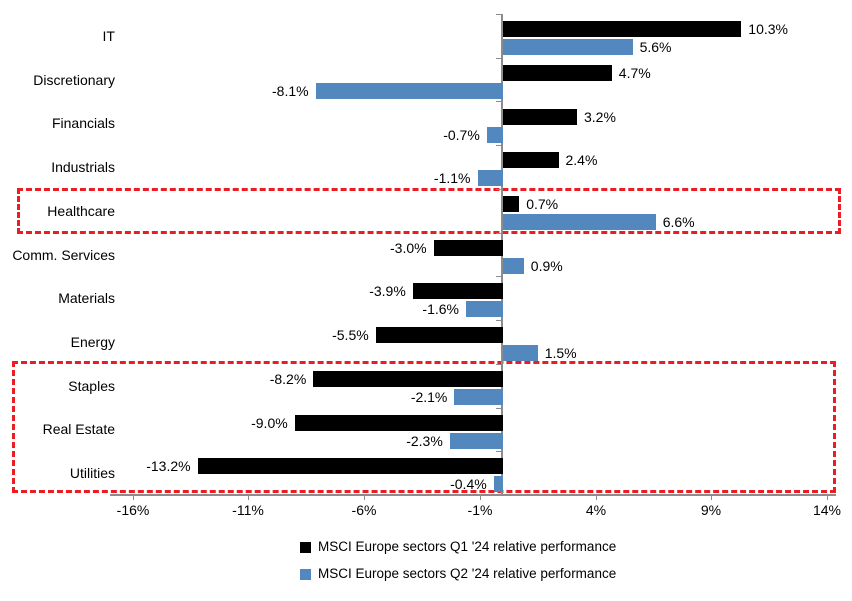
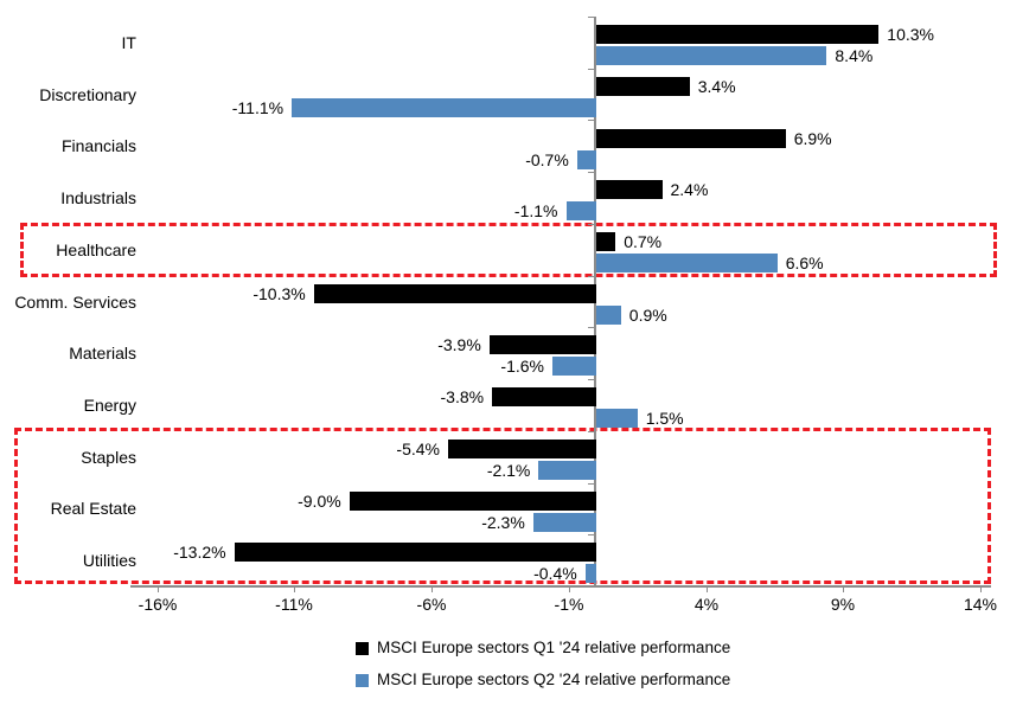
MSCI Europe sectors Q2 '24 relative performance/IT: 5.6% -> 8.4%
MSCI Europe sectors Q1 '24 relative performance/Discretionary: 4.7% -> 3.4%
MSCI Europe sectors Q2 '24 relative performance/Discretionary: -8.1% -> -11.1%
MSCI Europe sectors Q1 '24 relative performance/Financials: 3.2% -> 6.9%
MSCI Europe sectors Q1 '24 relative performance/Comm. Services: -3.0% -> -10.3%
MSCI Europe sectors Q1 '24 relative performance/Energy: -5.5% -> -3.8%
MSCI Europe sectors Q1 '24 relative performance/Staples: -8.2% -> -5.4%
